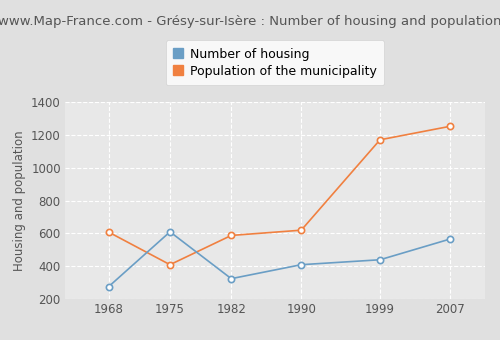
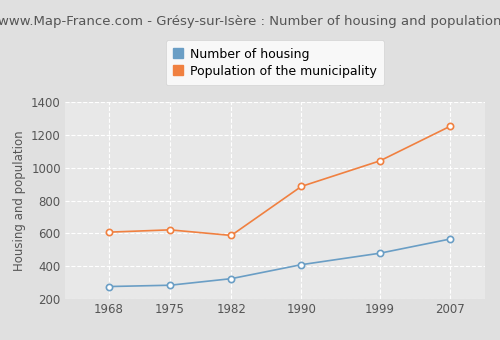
Number of housing/1975: 610 -> 280
Population of the municipality/1975: 410 -> 620
Population of the municipality/1990: 620 -> 890
Number of housing/1999: 440 -> 480
Population of the municipality/1999: 1170 -> 1040
